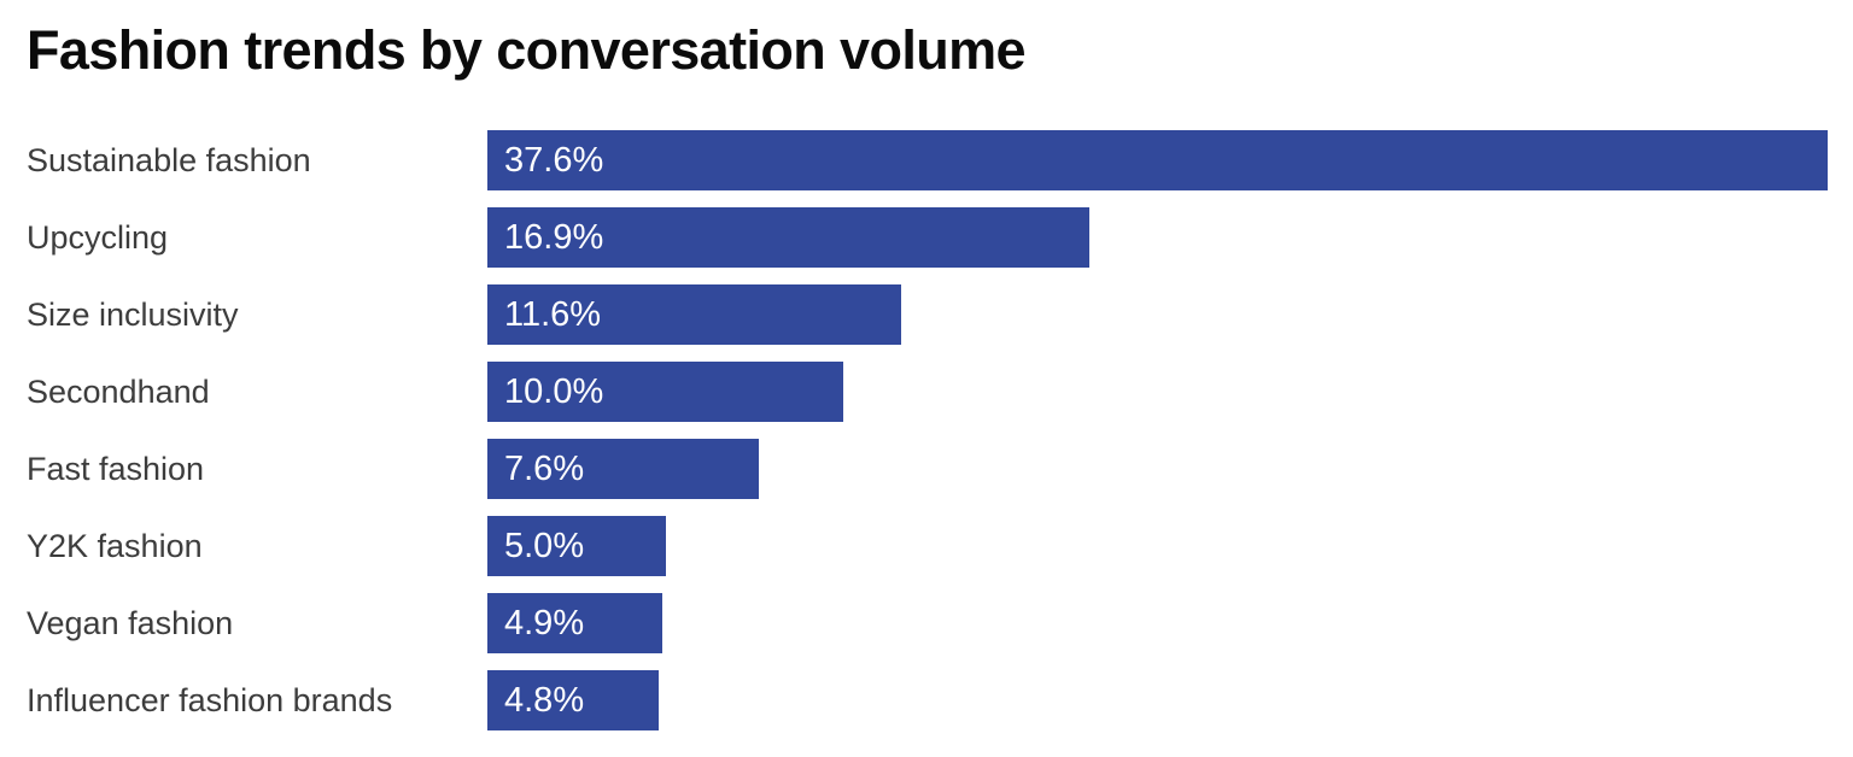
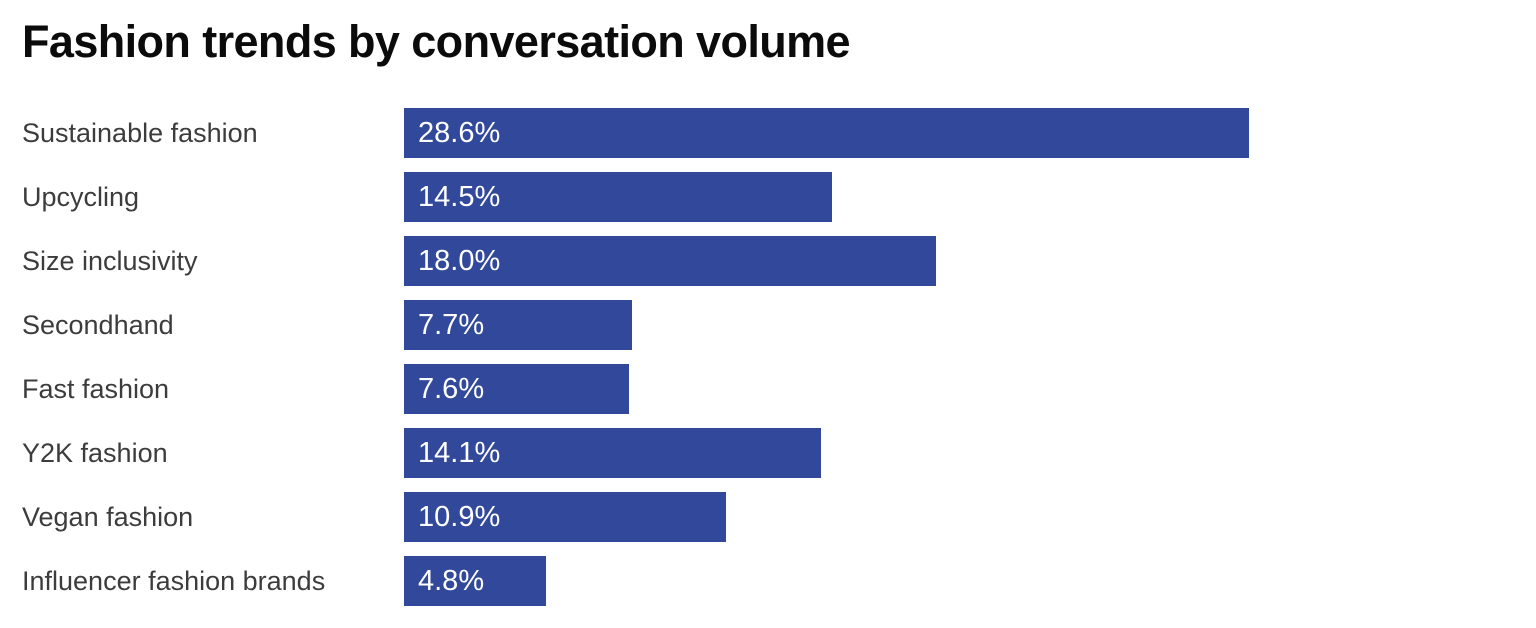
Sustainable fashion: 37.6% -> 28.6%
Upcycling: 16.9% -> 14.5%
Size inclusivity: 11.6% -> 18.0%
Secondhand: 10.0% -> 7.7%
Y2K fashion: 5.0% -> 14.1%
Vegan fashion: 4.9% -> 10.9%
